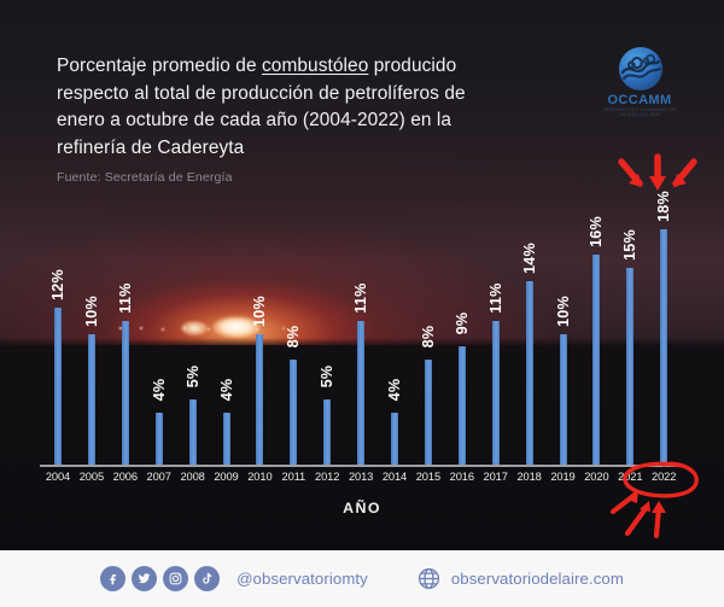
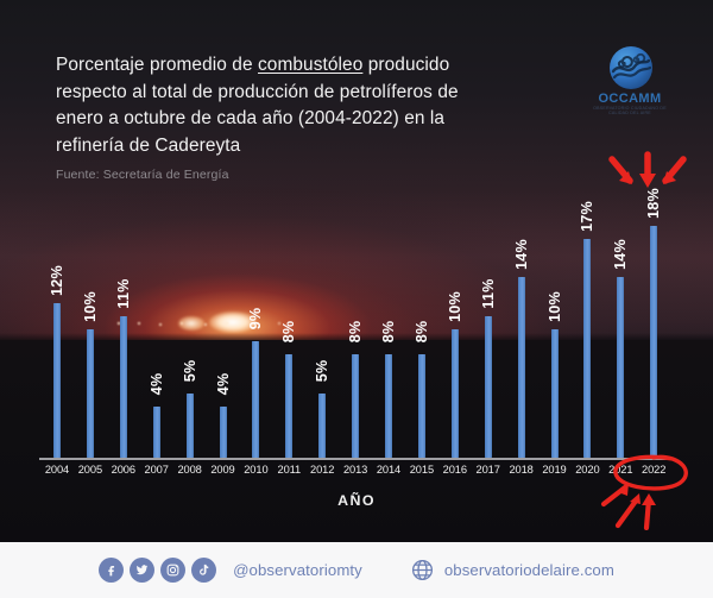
2010: 10% -> 9%
2013: 11% -> 8%
2014: 4% -> 8%
2016: 9% -> 10%
2020: 16% -> 17%
2021: 15% -> 14%
